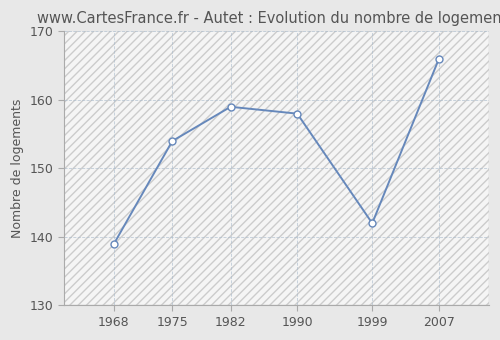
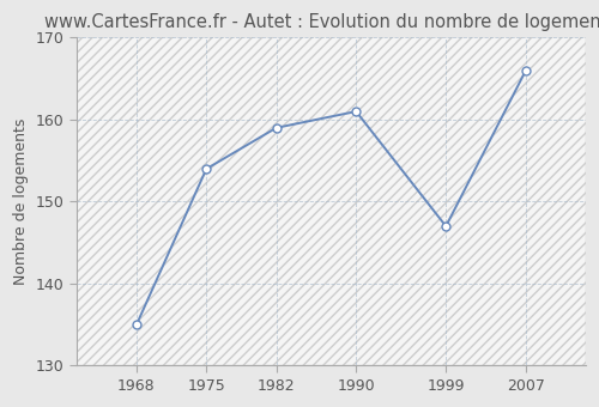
1968: 139 -> 135
1990: 158 -> 161
1999: 142 -> 147
